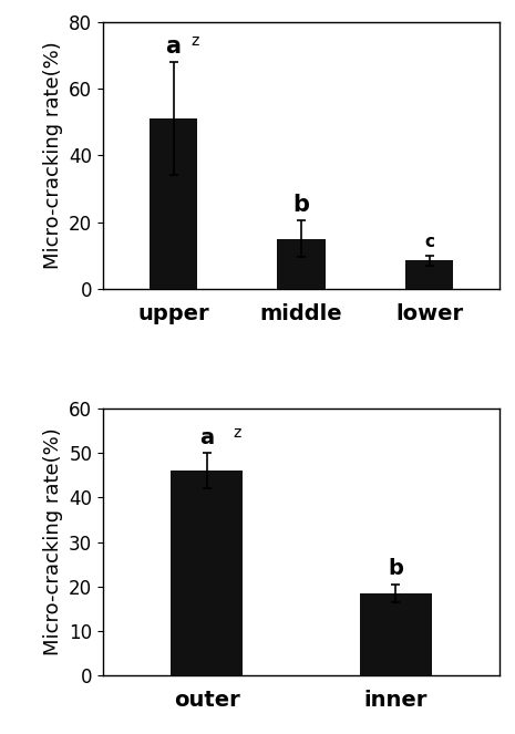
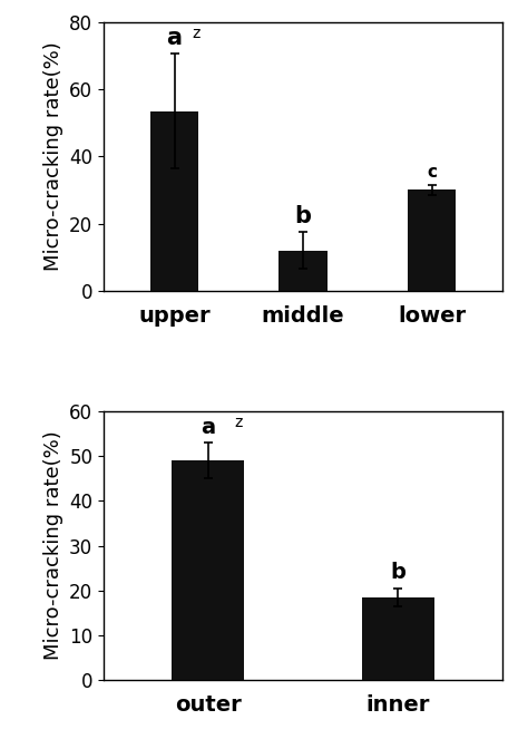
upper: 51.0 -> 53.5
middle: 15.0 -> 12.0
lower: 8.5 -> 30.0
outer: 46.0 -> 49.0
